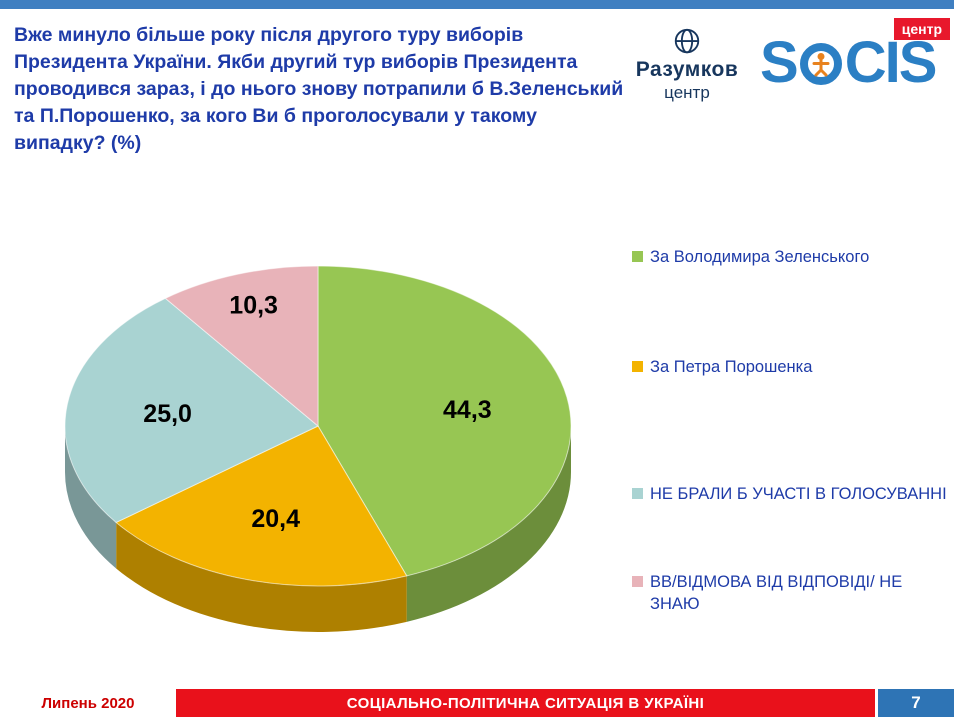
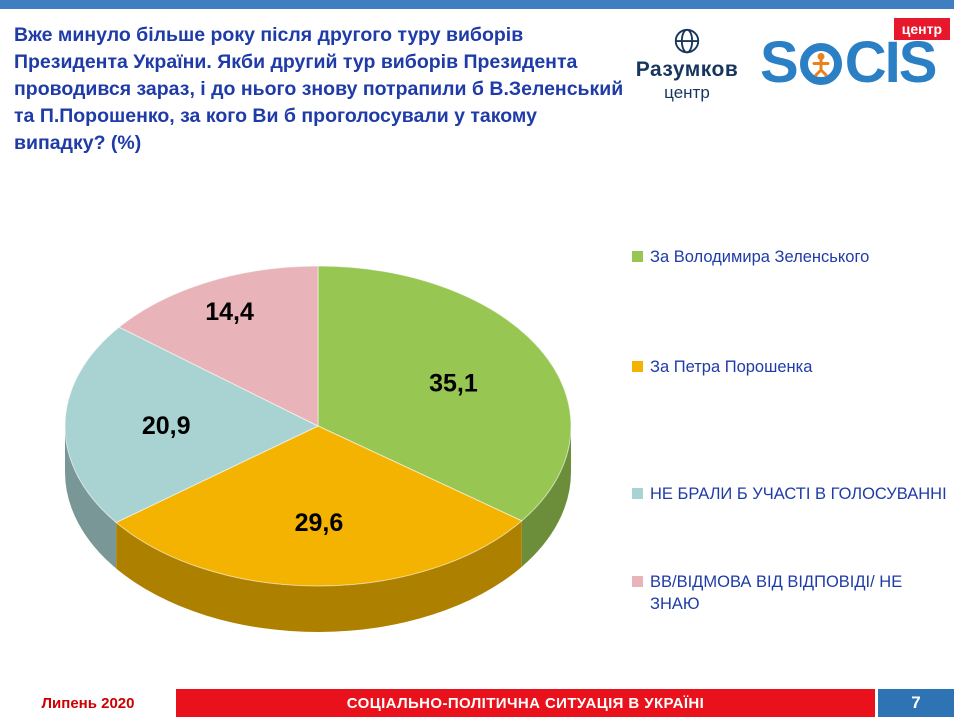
За Володимира Зеленського: 44,3 -> 35,1
За Петра Порошенка: 20,4 -> 29,6
НЕ БРАЛИ Б УЧАСТІ В ГОЛОСУВАННІ: 25,0 -> 20,9
ВВ/ВІДМОВА ВІД ВІДПОВІДІ/ НЕ ЗНАЮ: 10,3 -> 14,4
